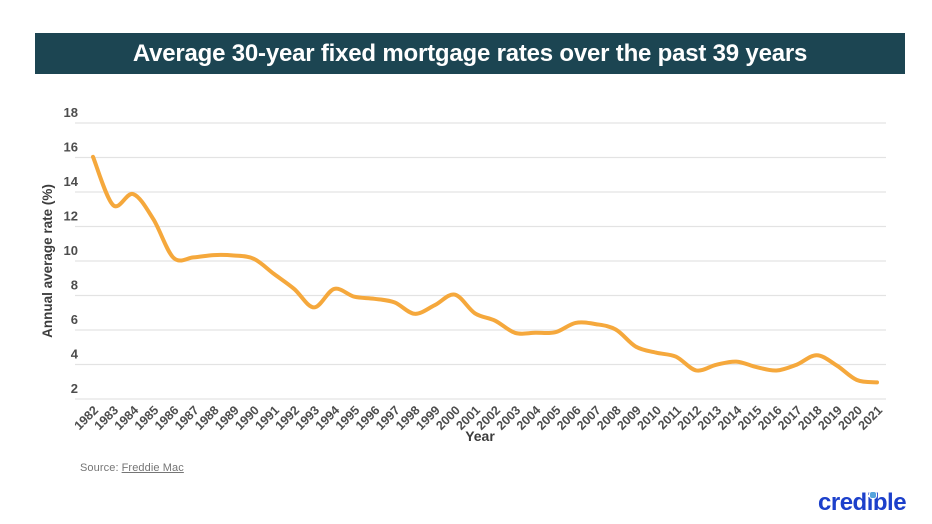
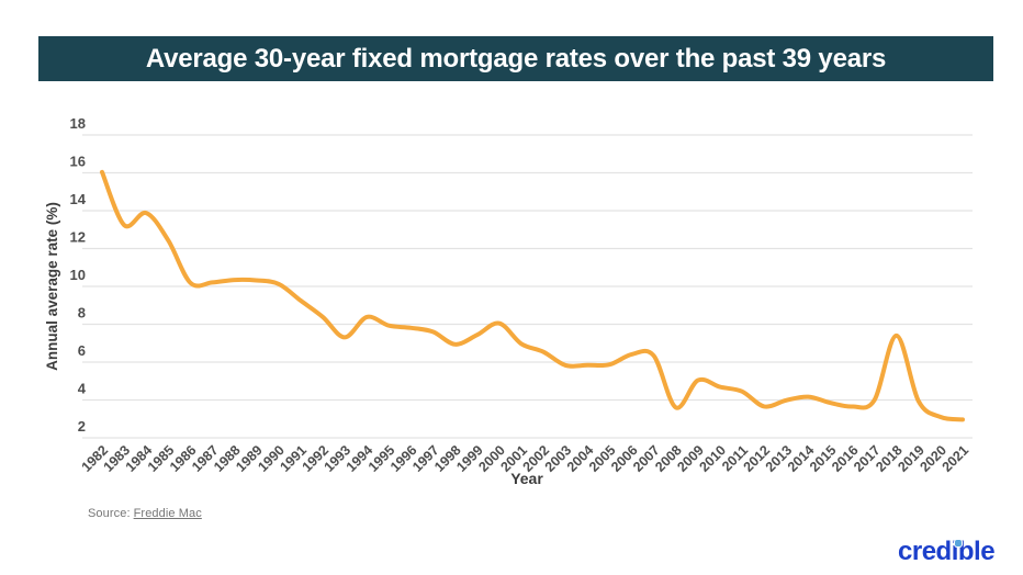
2008: 6.0 -> 3.6
2018: 4.5 -> 7.4
